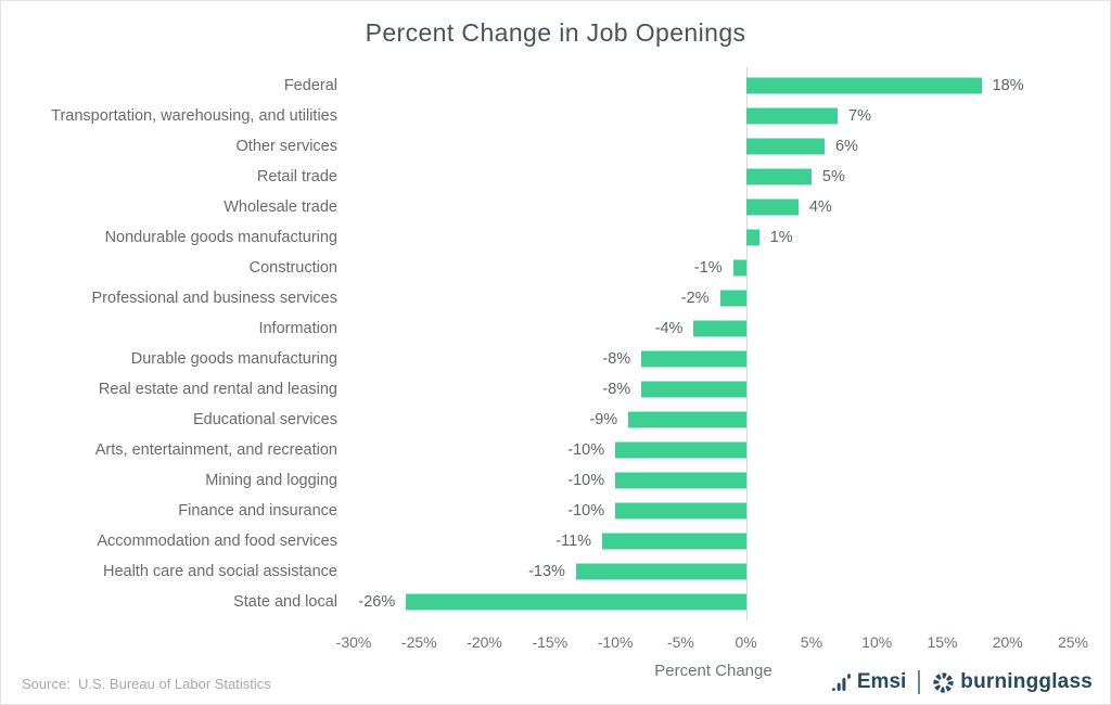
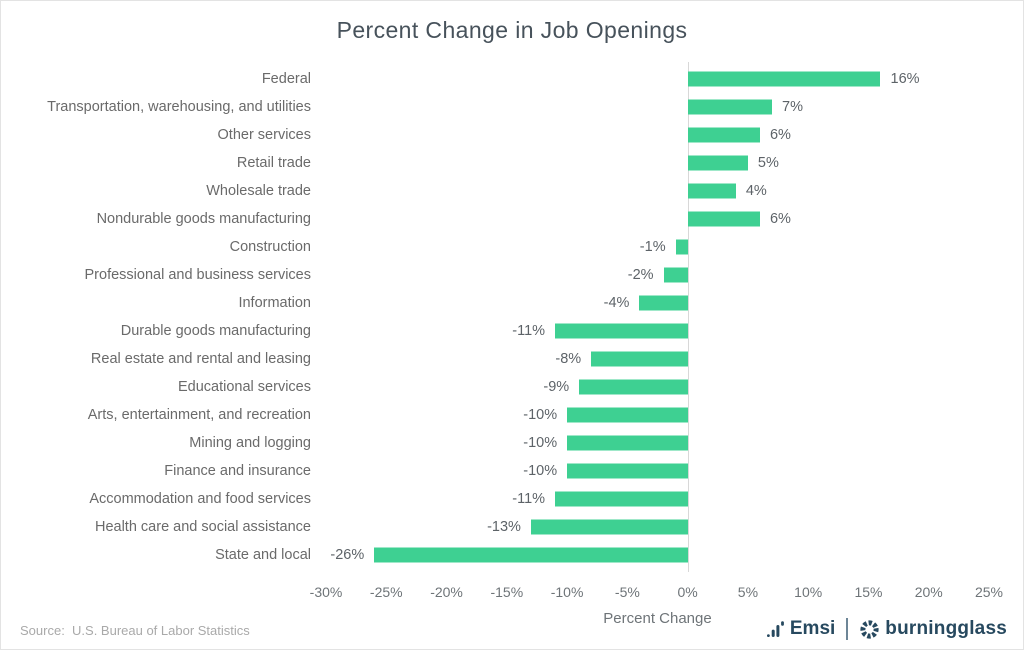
Federal: 18% -> 16%
Nondurable goods manufacturing: 1% -> 6%
Durable goods manufacturing: -8% -> -11%
